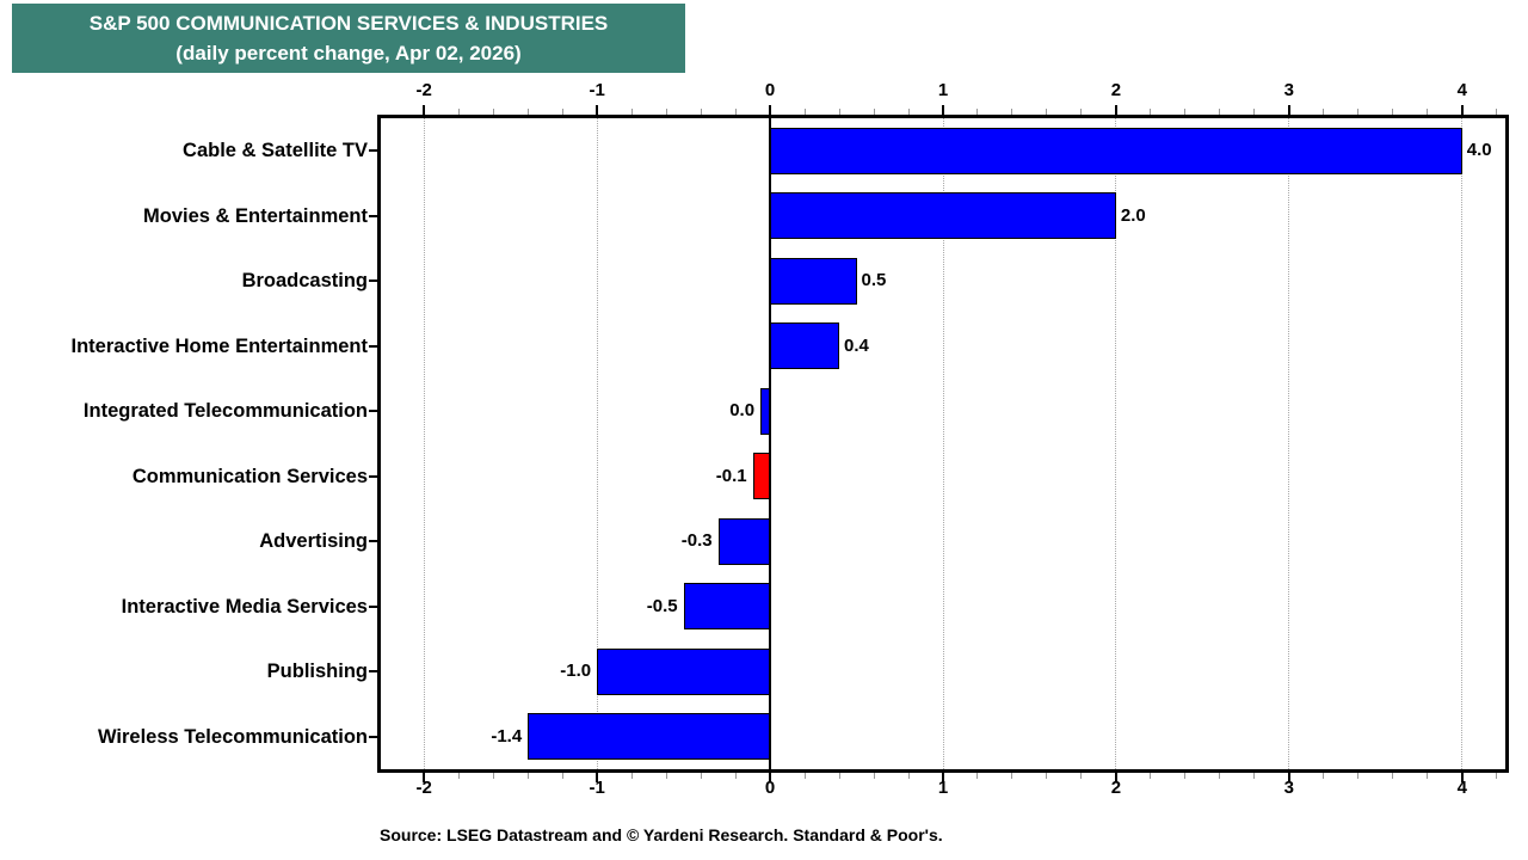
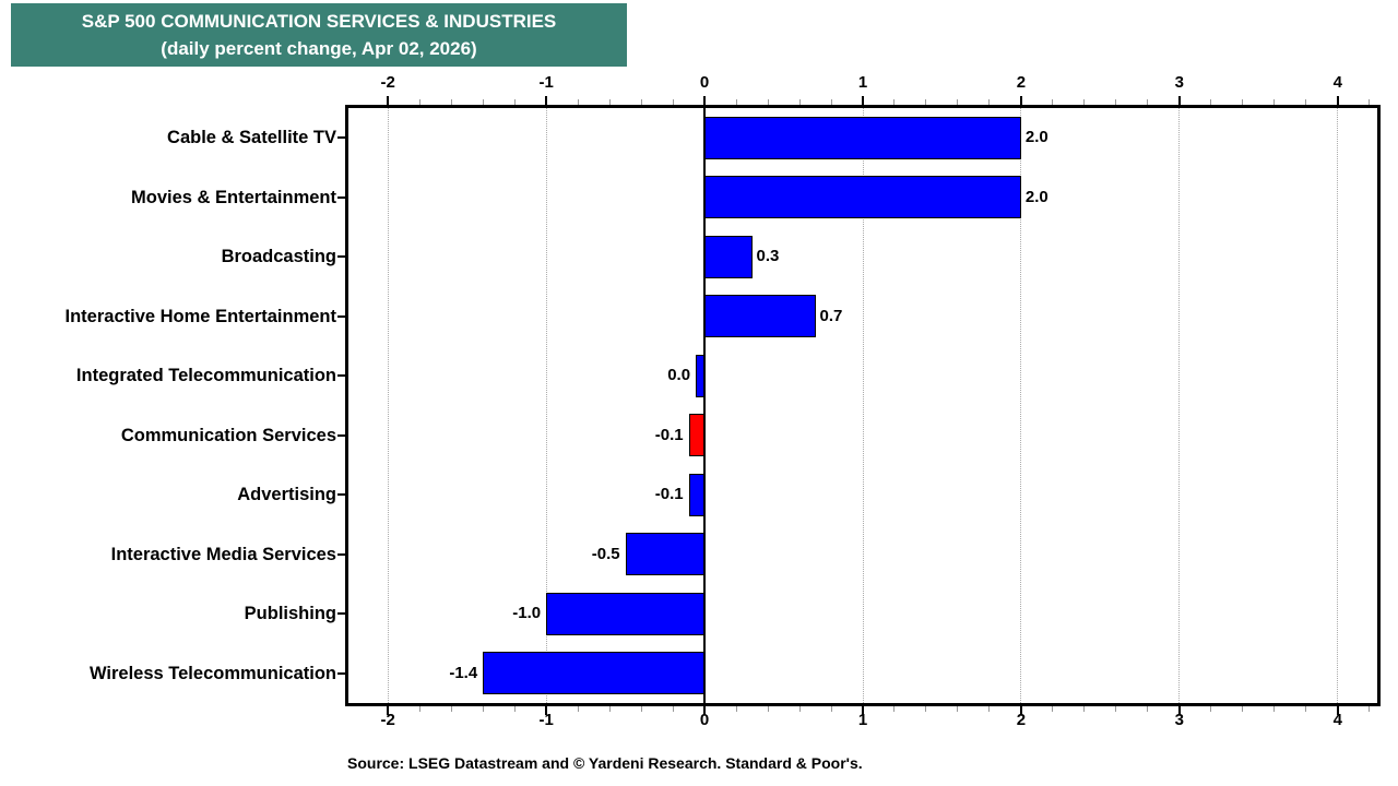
Cable & Satellite TV: 4.0 -> 2.0
Broadcasting: 0.5 -> 0.3
Interactive Home Entertainment: 0.4 -> 0.7
Advertising: -0.3 -> -0.1
